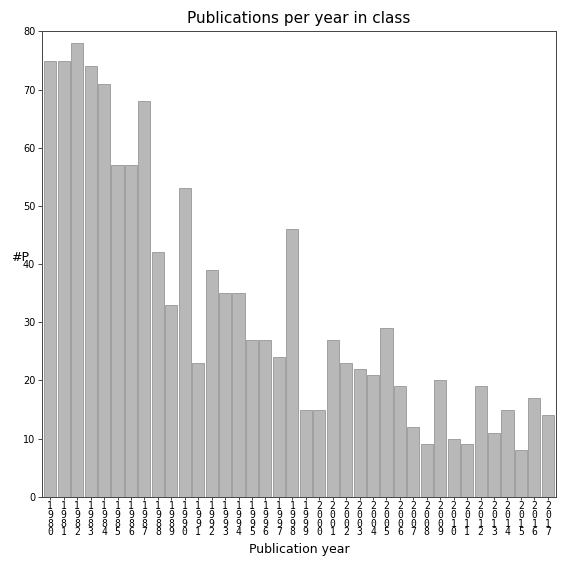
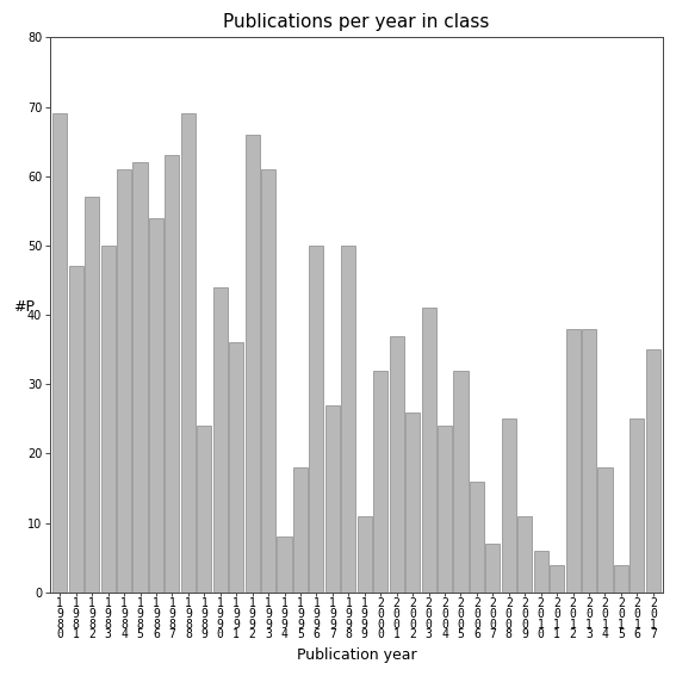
1 9 8 0: 75 -> 69
1 9 8 1: 75 -> 47
1 9 8 2: 78 -> 57
1 9 8 3: 74 -> 50
1 9 8 4: 71 -> 61
1 9 8 5: 57 -> 62
1 9 8 6: 57 -> 54
1 9 8 7: 68 -> 63
1 9 8 8: 42 -> 69
1 9 8 9: 33 -> 24
1 9 9 0: 53 -> 44
1 9 9 1: 23 -> 36
1 9 9 2: 39 -> 66
1 9 9 3: 35 -> 61
1 9 9 4: 35 -> 8
1 9 9 5: 27 -> 18
1 9 9 6: 27 -> 50
1 9 9 7: 24 -> 27
1 9 9 8: 46 -> 50
1 9 9 9: 15 -> 11
2 0 0 0: 15 -> 32
2 0 0 1: 27 -> 37
2 0 0 2: 23 -> 26
2 0 0 3: 22 -> 41
2 0 0 4: 21 -> 24
2 0 0 5: 29 -> 32
2 0 0 6: 19 -> 16
2 0 0 7: 12 -> 7
2 0 0 8: 9 -> 25
2 0 0 9: 20 -> 11
2 0 1 0: 10 -> 6
2 0 1 1: 9 -> 4
2 0 1 2: 19 -> 38
2 0 1 3: 11 -> 38
2 0 1 4: 15 -> 18
2 0 1 5: 8 -> 4
2 0 1 6: 17 -> 25
2 0 1 7: 14 -> 35
